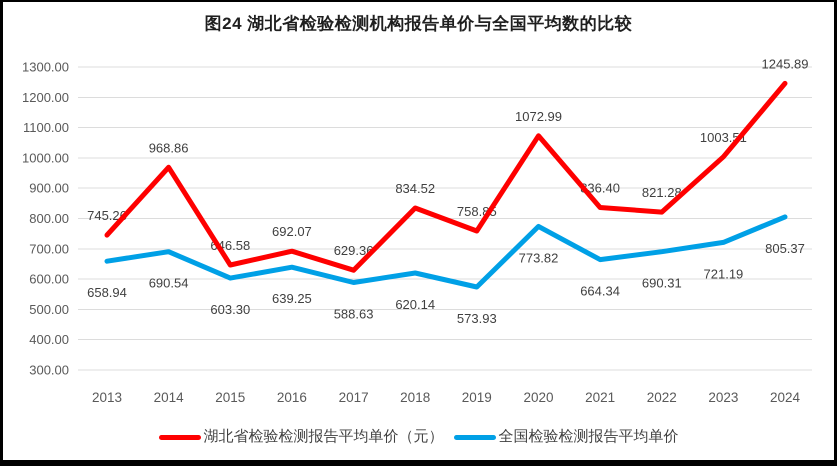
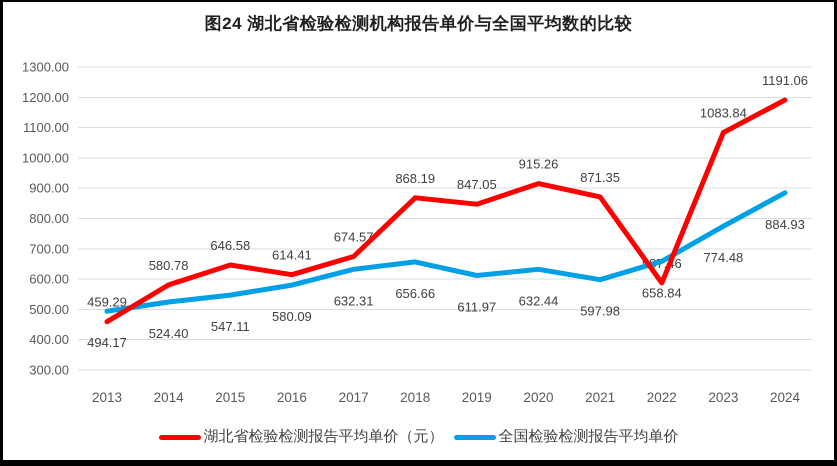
湖北省检验检测报告平均单价（元）/2013: 745.26 -> 459.29
全国检验检测报告平均单价/2013: 658.94 -> 494.17
湖北省检验检测报告平均单价（元）/2014: 968.86 -> 580.78
全国检验检测报告平均单价/2014: 690.54 -> 524.40
全国检验检测报告平均单价/2015: 603.30 -> 547.11
湖北省检验检测报告平均单价（元）/2016: 692.07 -> 614.41
全国检验检测报告平均单价/2016: 639.25 -> 580.09
湖北省检验检测报告平均单价（元）/2017: 629.36 -> 674.57
全国检验检测报告平均单价/2017: 588.63 -> 632.31
湖北省检验检测报告平均单价（元）/2018: 834.52 -> 868.19
全国检验检测报告平均单价/2018: 620.14 -> 656.66
湖北省检验检测报告平均单价（元）/2019: 758.85 -> 847.05
全国检验检测报告平均单价/2019: 573.93 -> 611.97
湖北省检验检测报告平均单价（元）/2020: 1072.99 -> 915.26
全国检验检测报告平均单价/2020: 773.82 -> 632.44
湖北省检验检测报告平均单价（元）/2021: 836.40 -> 871.35
全国检验检测报告平均单价/2021: 664.34 -> 597.98
湖北省检验检测报告平均单价（元）/2022: 821.28 -> 587.46
全国检验检测报告平均单价/2022: 690.31 -> 658.84
湖北省检验检测报告平均单价（元）/2023: 1003.51 -> 1083.84
全国检验检测报告平均单价/2023: 721.19 -> 774.48
湖北省检验检测报告平均单价（元）/2024: 1245.89 -> 1191.06
全国检验检测报告平均单价/2024: 805.37 -> 884.93
